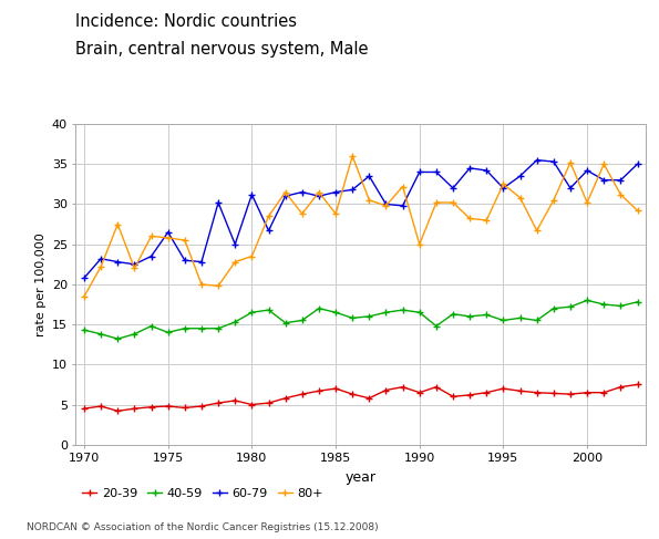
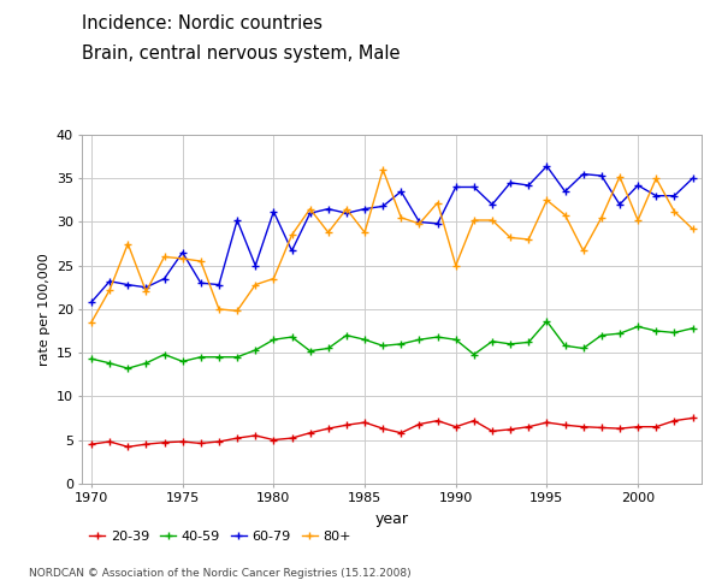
40-59/1995: 15.5 -> 18.6
60-79/1995: 32.0 -> 36.4
